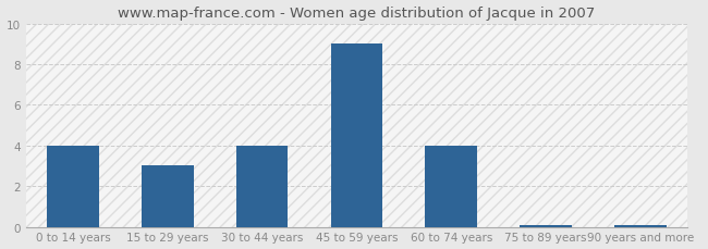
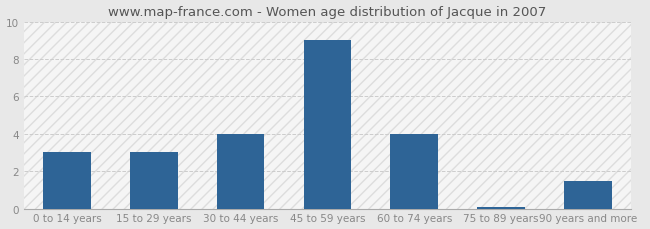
0 to 14 years: 4.0 -> 3.0
90 years and more: 0.1 -> 1.5
